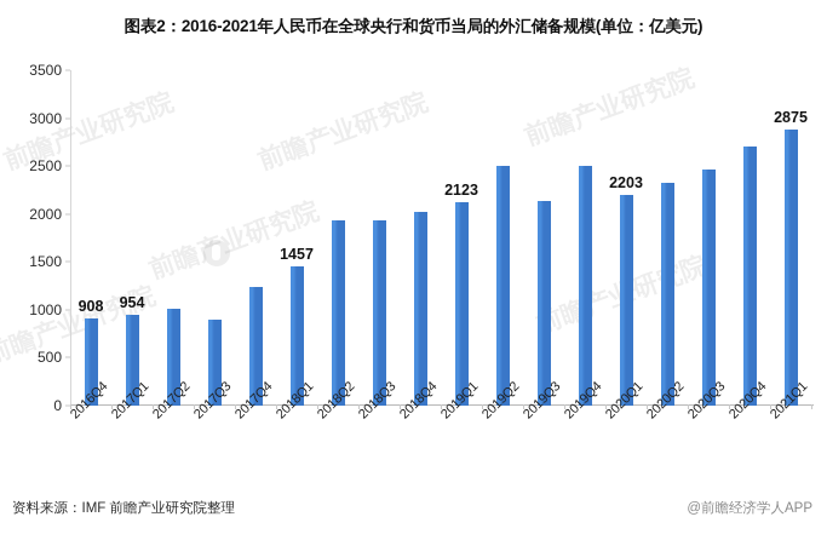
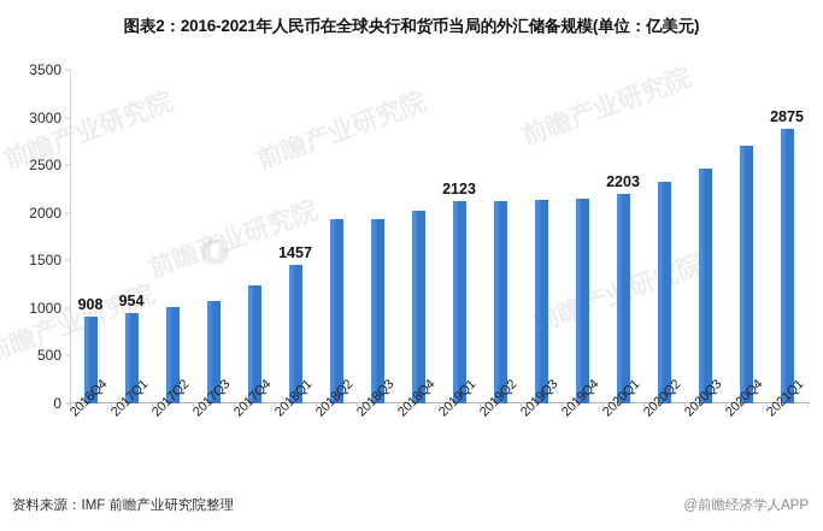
2017Q3: 900 -> 1100
2019Q2: 2500 -> 2100
2019Q4: 2500 -> 2100
